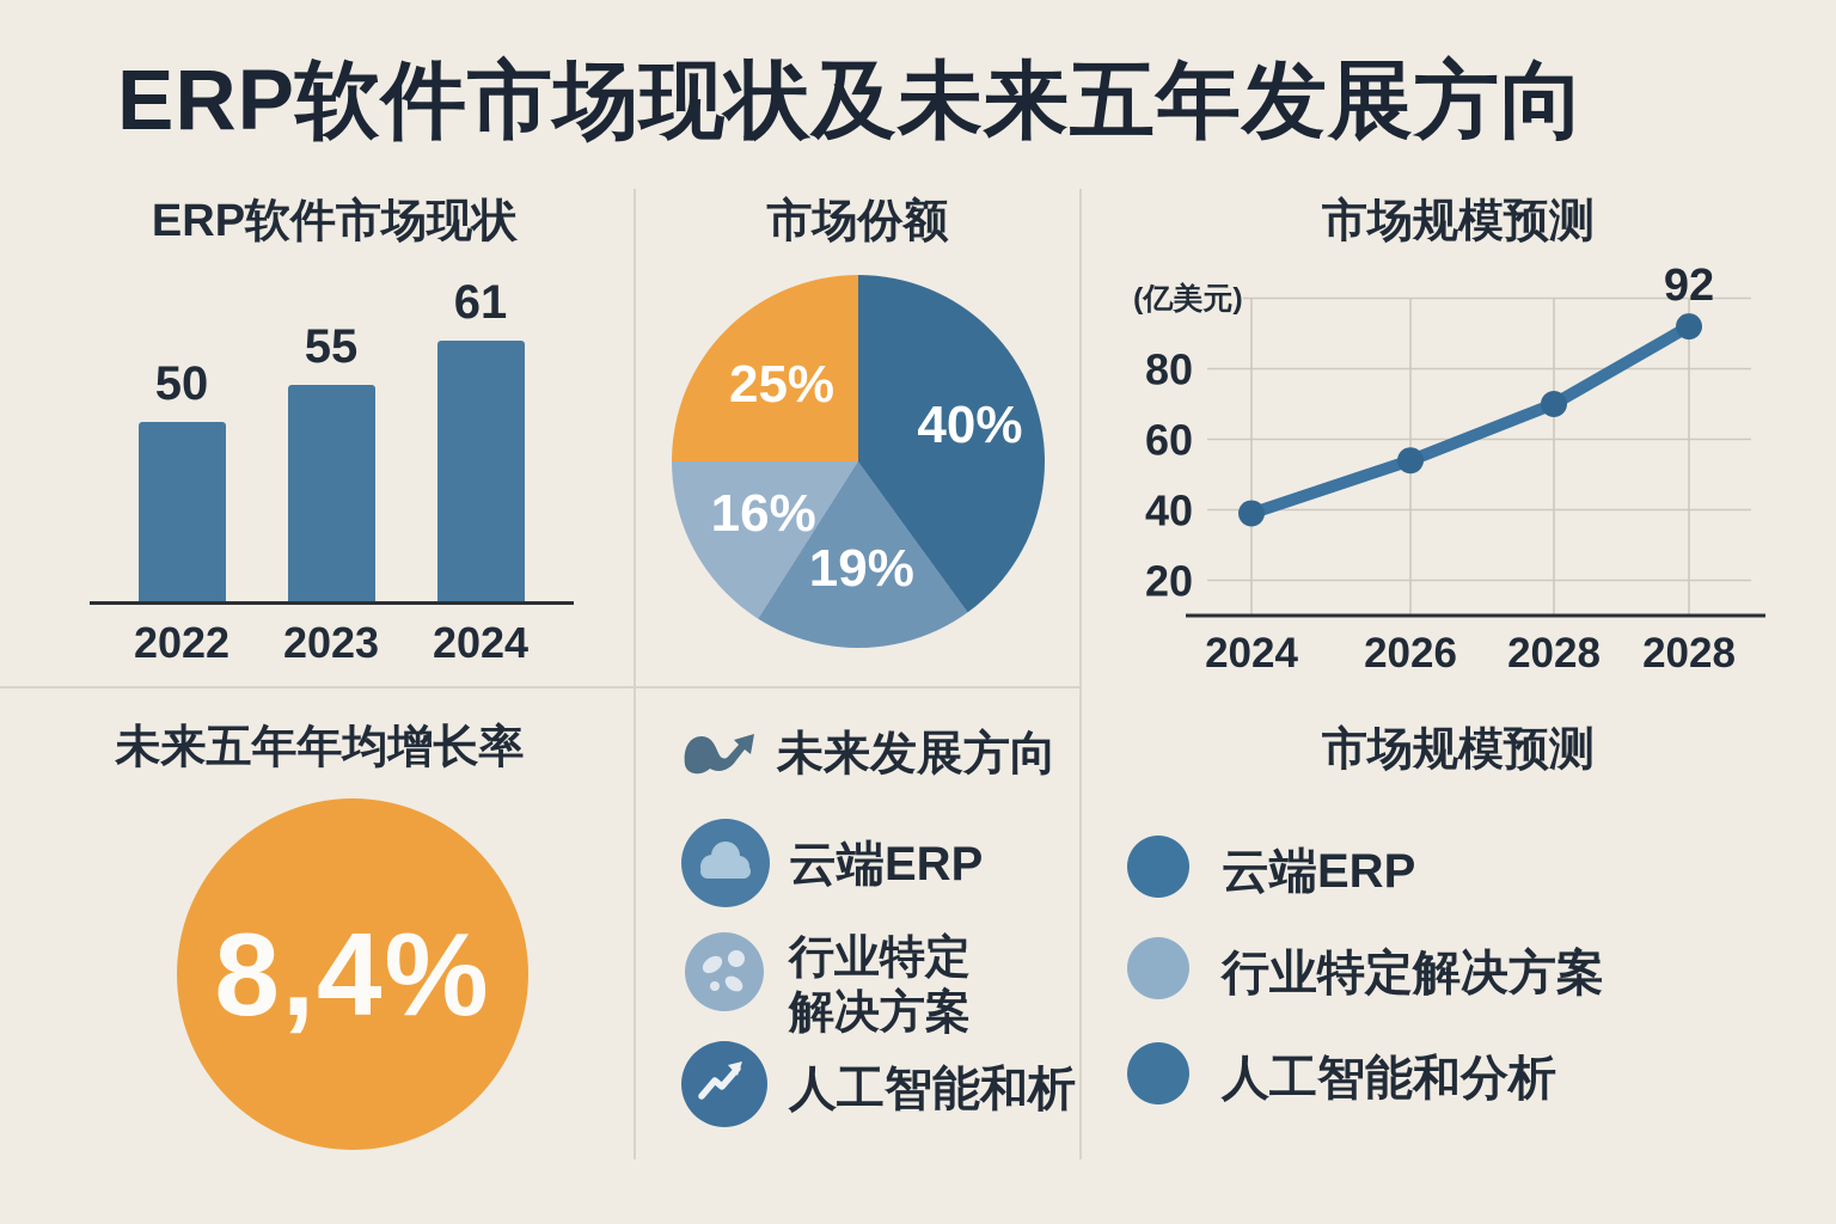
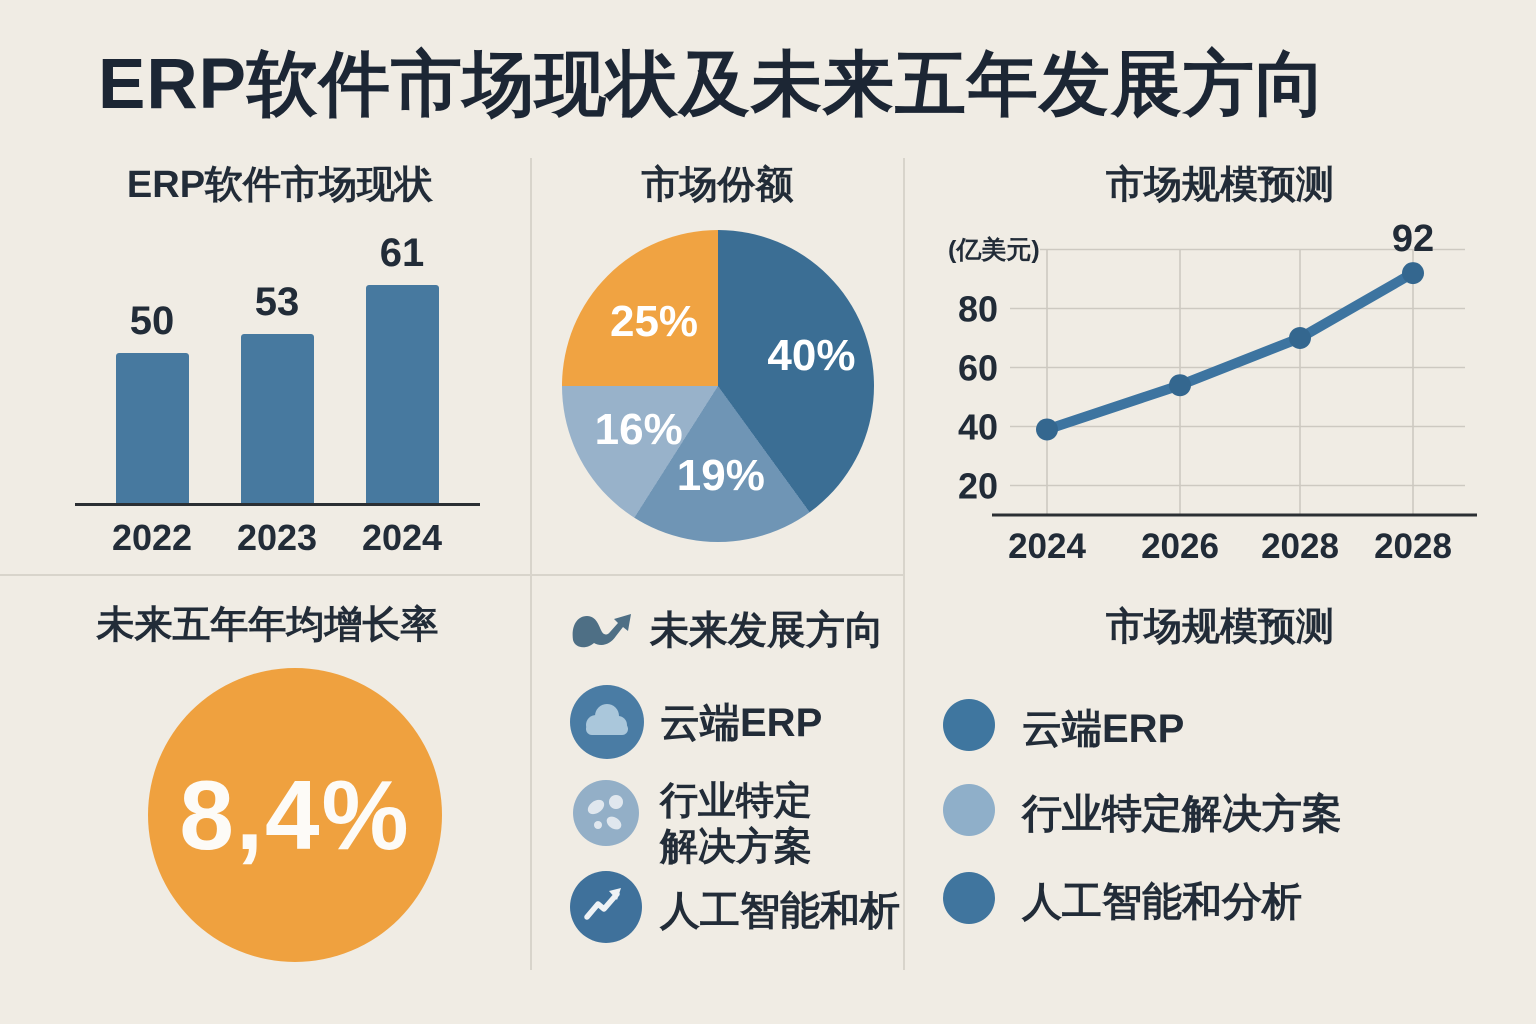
ERP软件市场现状/2023: 55 -> 53
